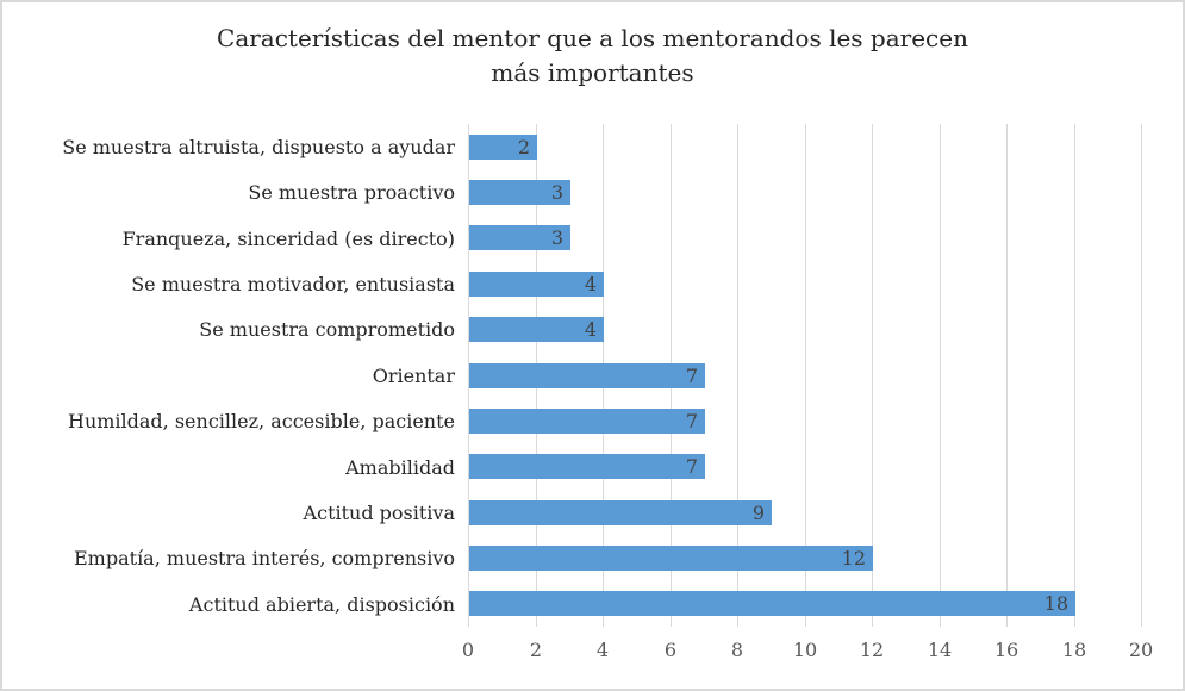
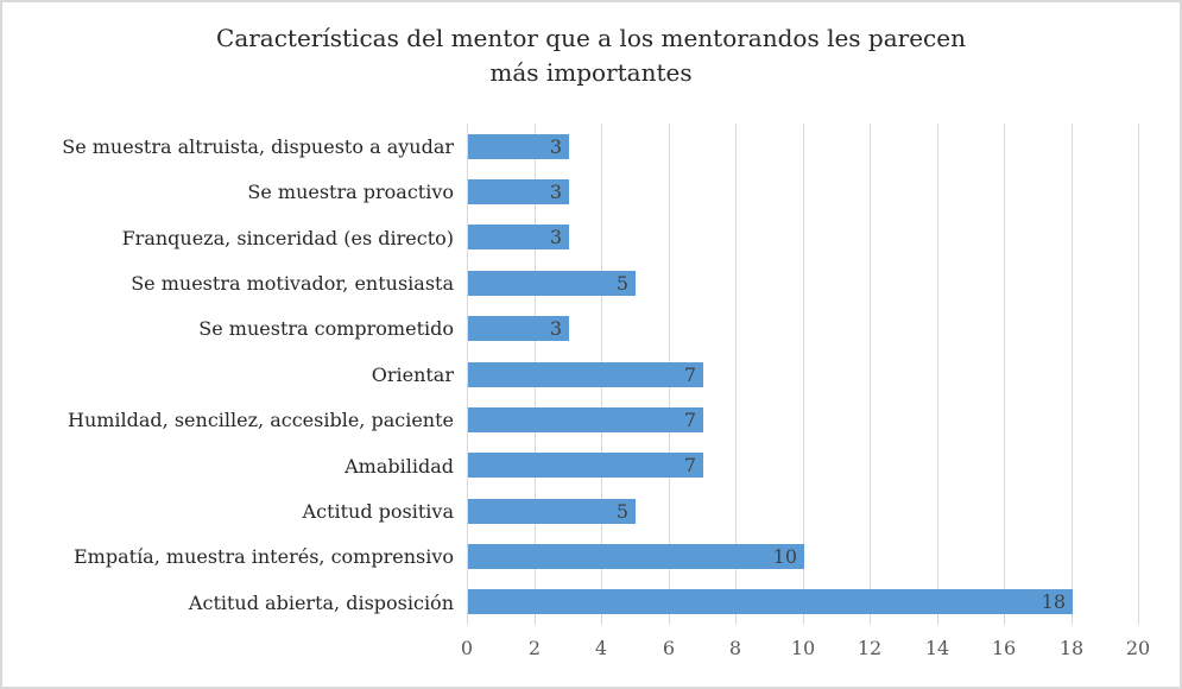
Se muestra altruista, dispuesto a ayudar: 2 -> 3
Se muestra motivador, entusiasta: 4 -> 5
Se muestra comprometido: 4 -> 3
Actitud positiva: 9 -> 5
Empatía, muestra interés, comprensivo: 12 -> 10
